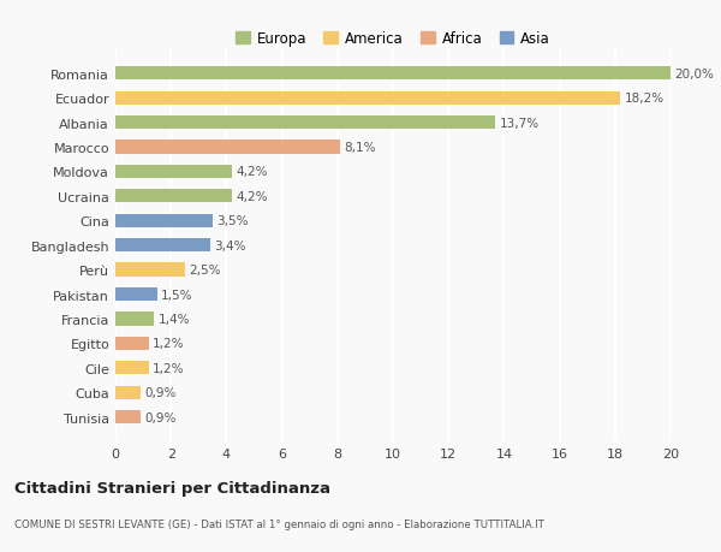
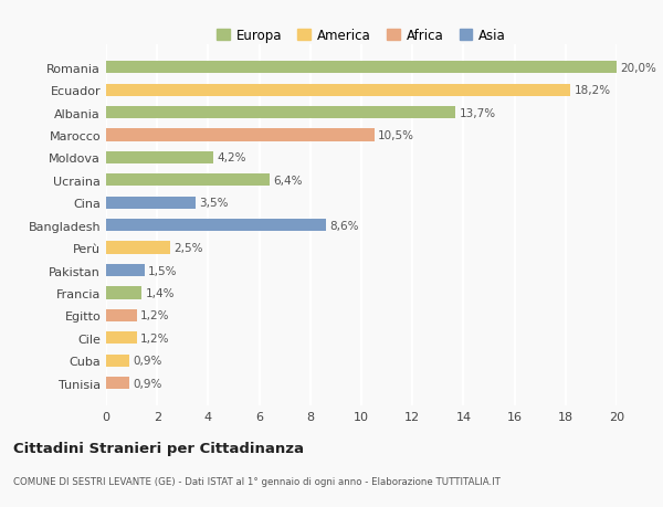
Marocco: 8,1% -> 10,5%
Ucraina: 4,2% -> 6,4%
Bangladesh: 3,4% -> 8,6%
